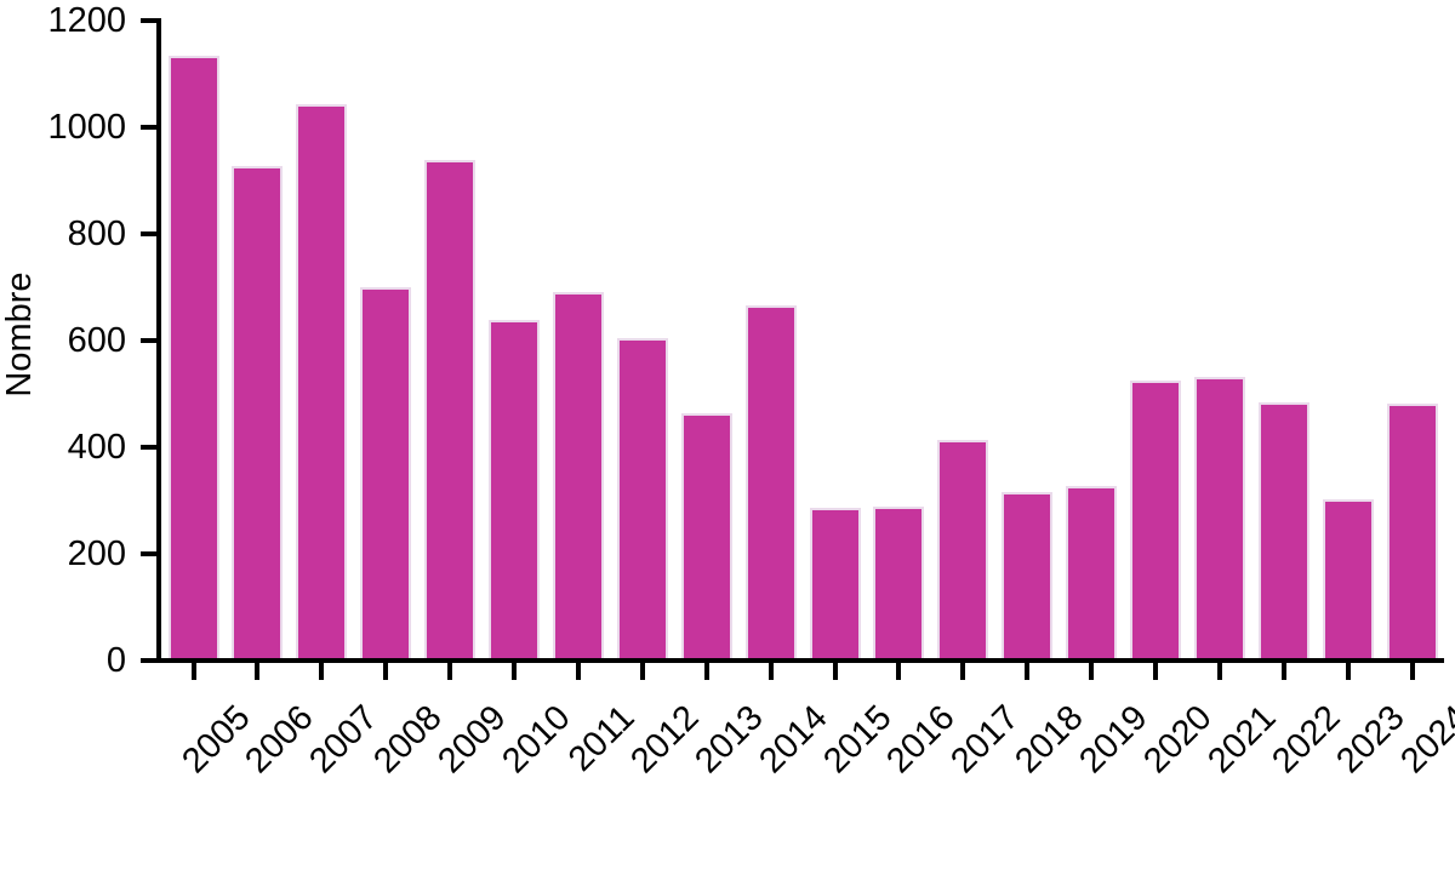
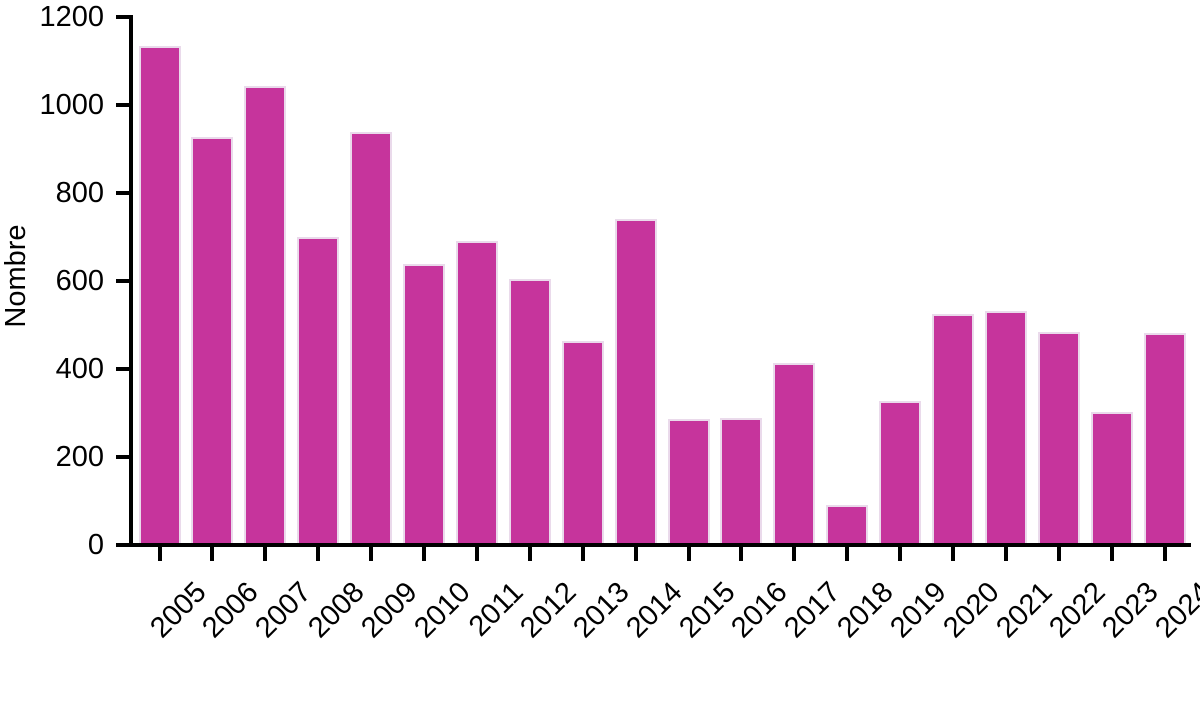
2014: 670 -> 740
2018: 320 -> 90
